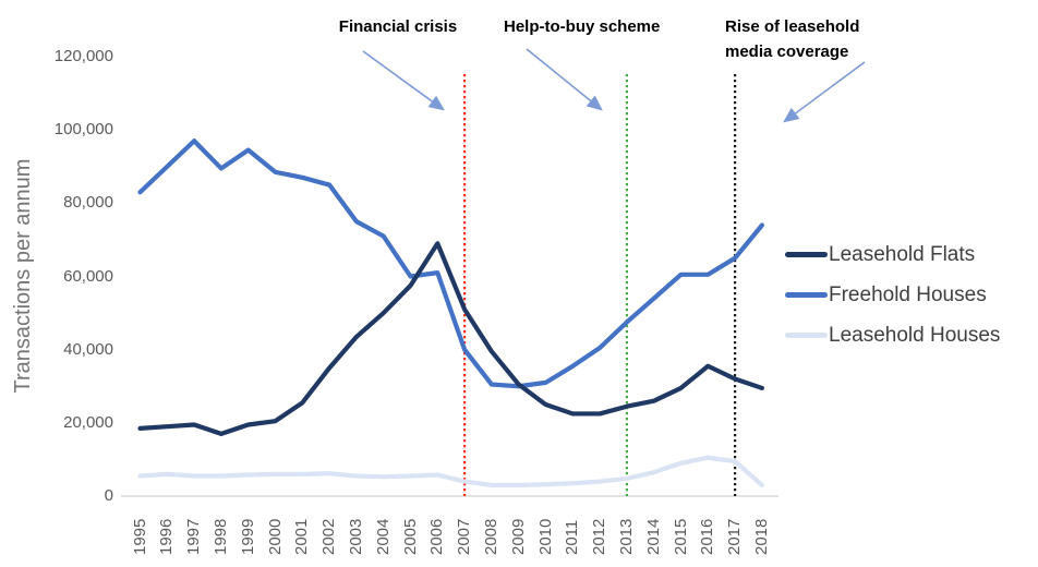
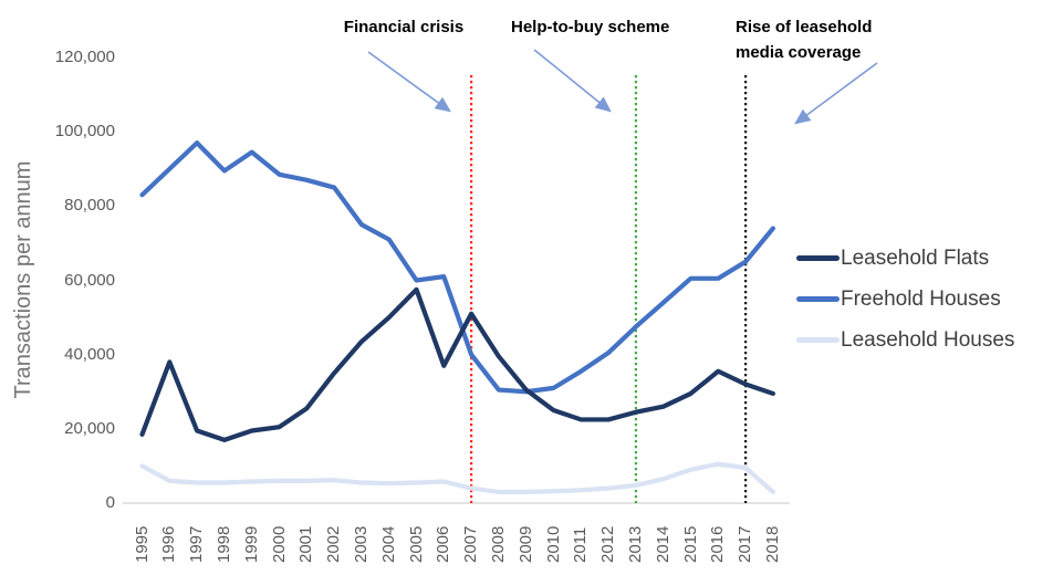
Leasehold Houses/1995: 6000 -> 10000
Leasehold Flats/1996: 19000 -> 38000
Leasehold Flats/2006: 69000 -> 37000
